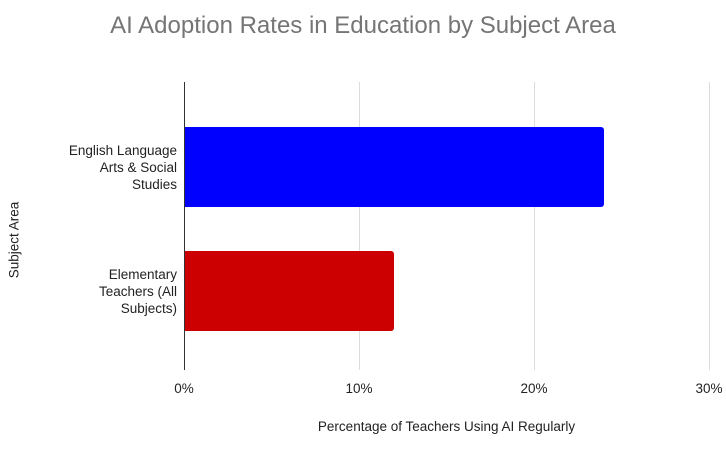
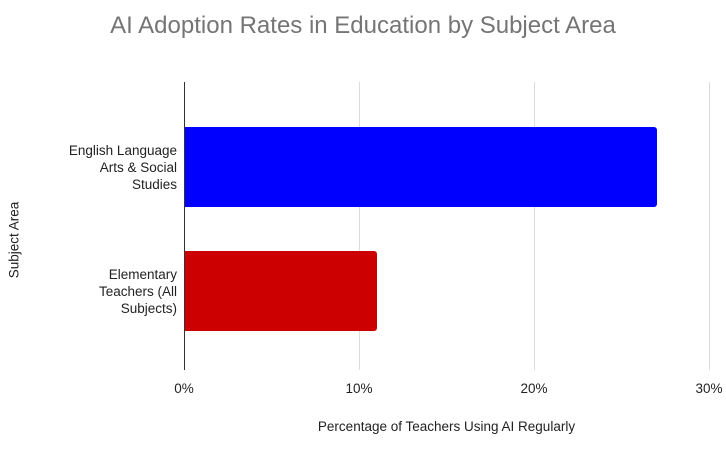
English Language Arts & Social Studies: 24% -> 27%
Elementary Teachers (All Subjects): 12% -> 11%
